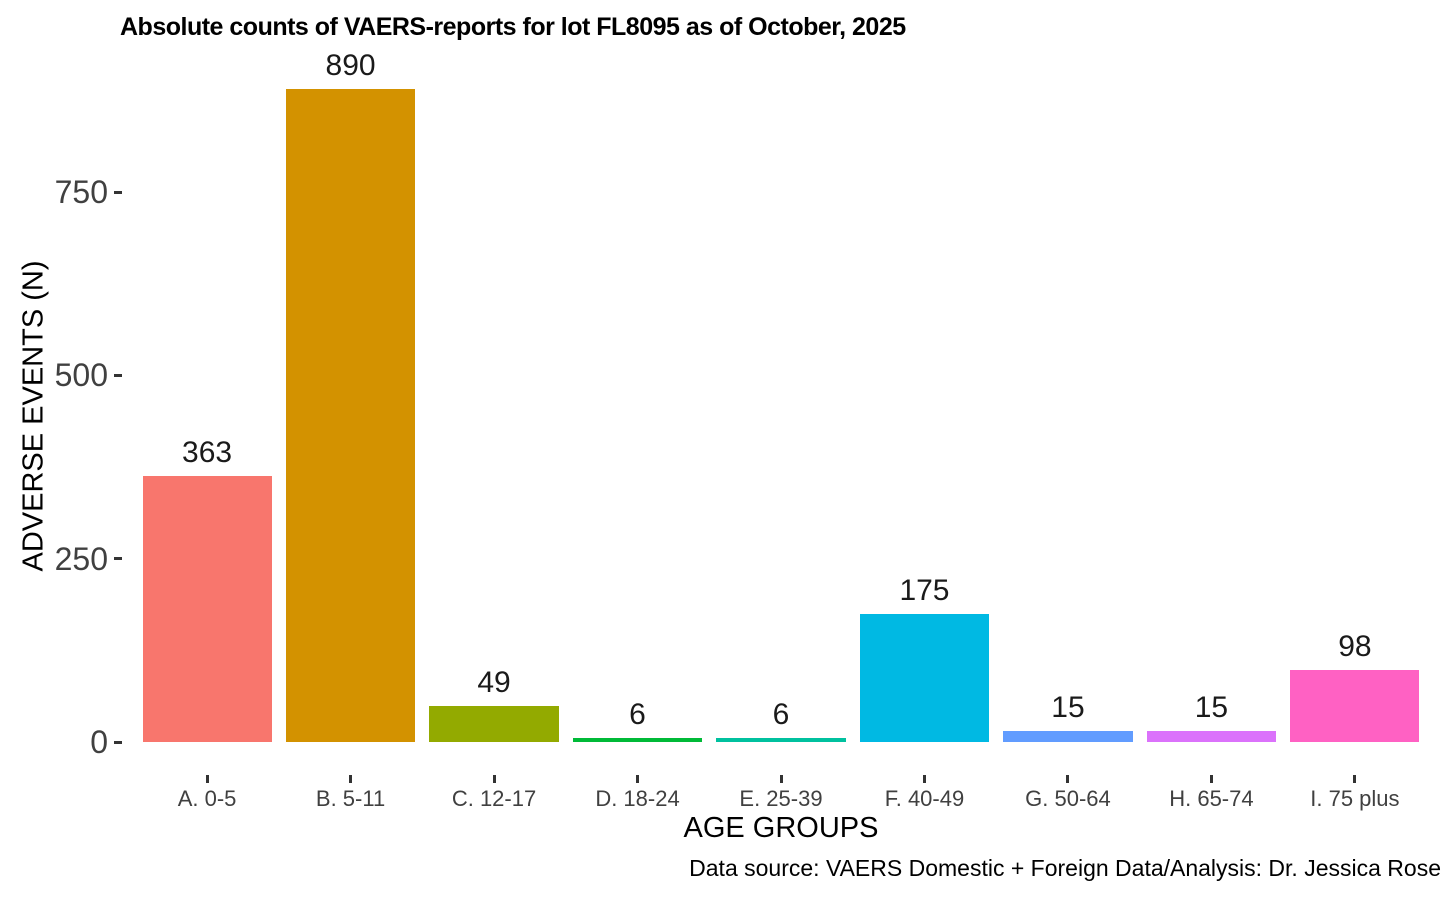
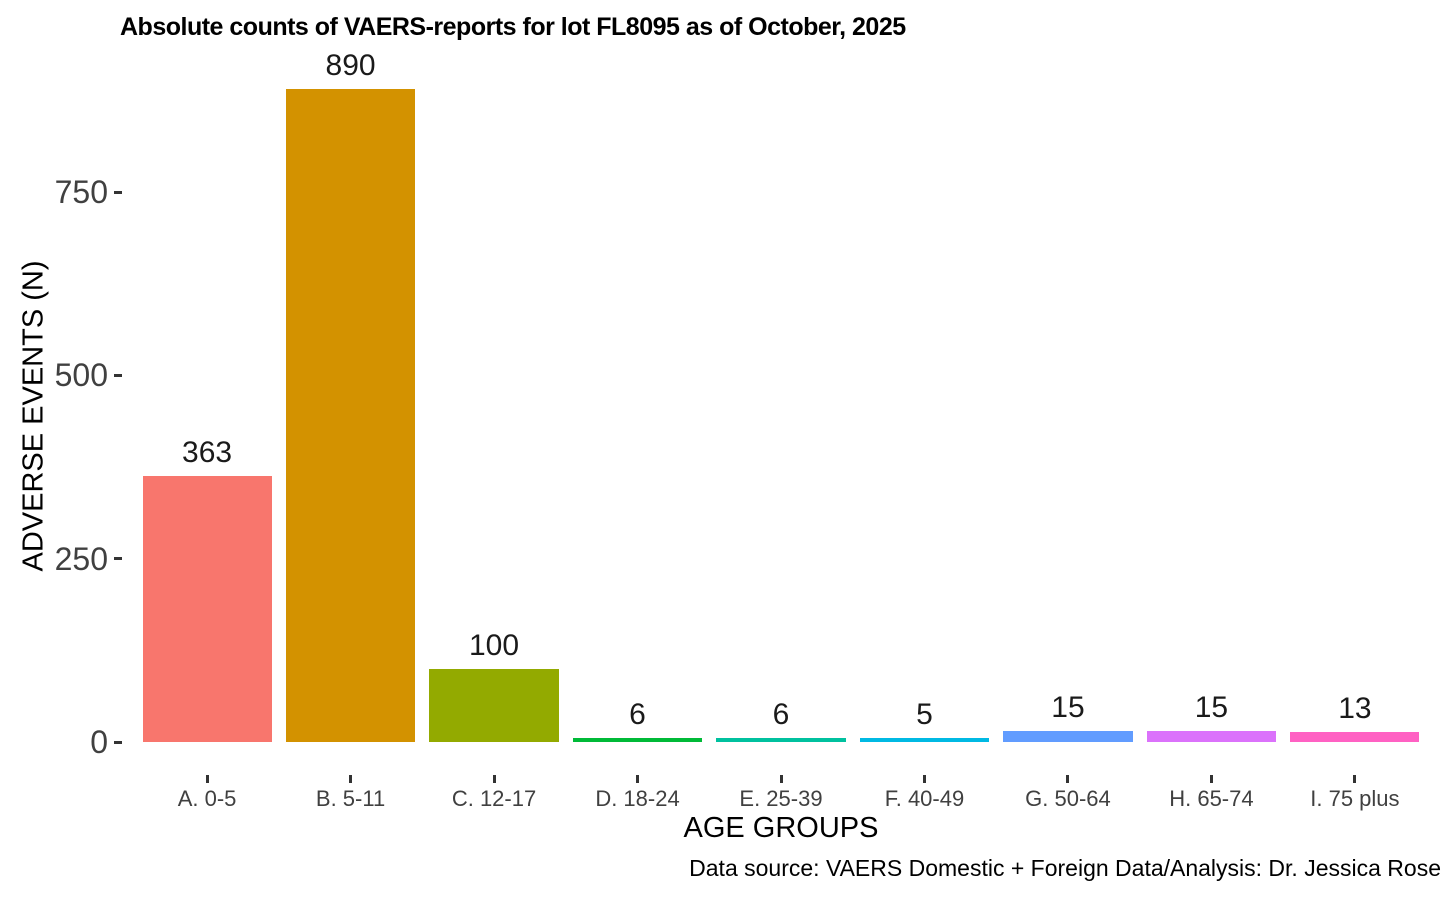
C. 12-17: 49 -> 100
F. 40-49: 175 -> 5
I. 75 plus: 98 -> 13
